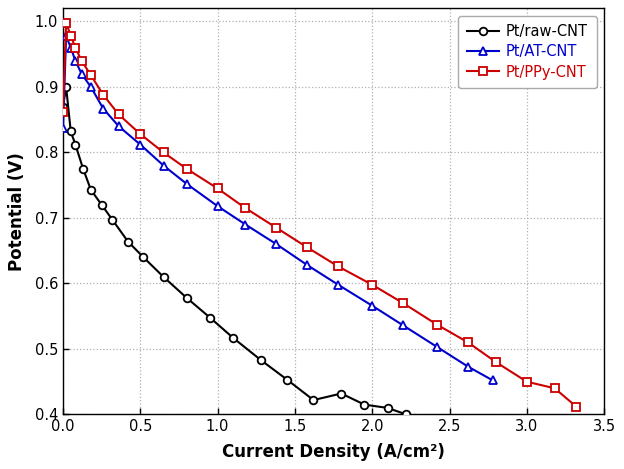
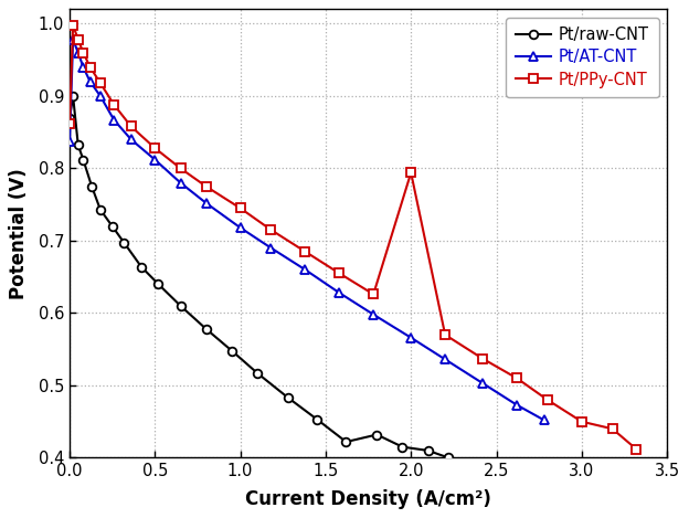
Pt/PPy-CNT/2.0: 0.598 -> 0.794
